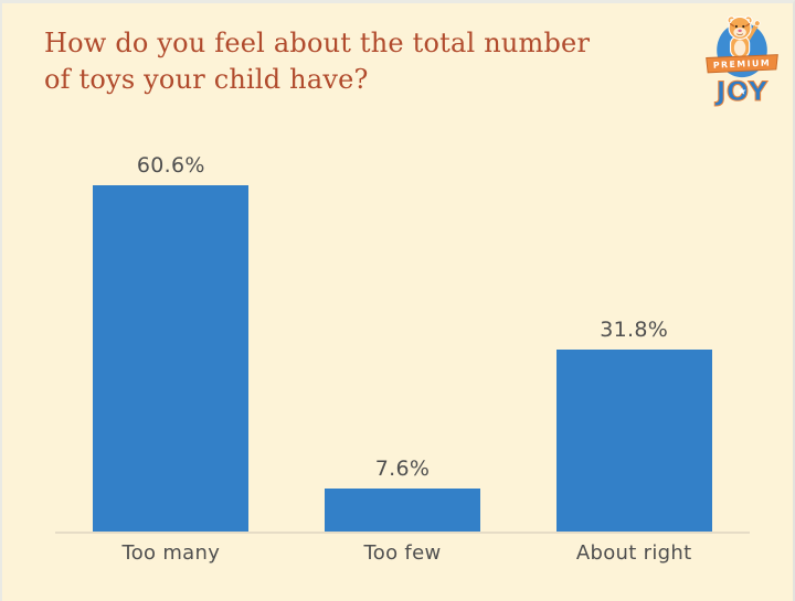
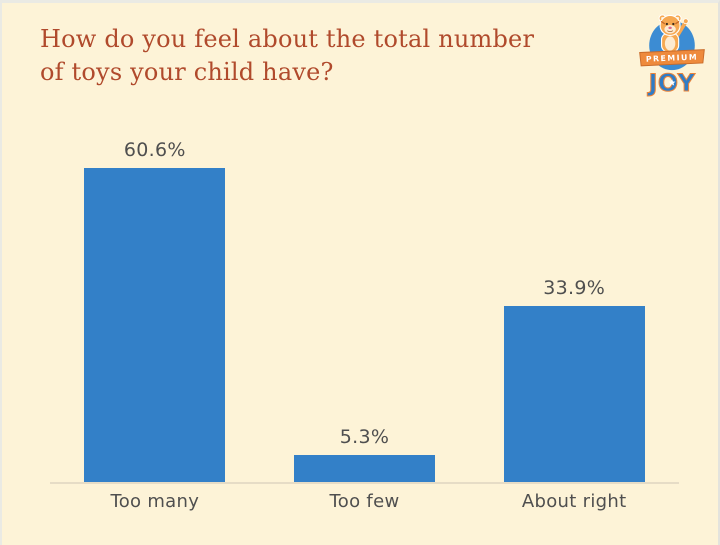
Too few: 7.6% -> 5.3%
About right: 31.8% -> 33.9%
